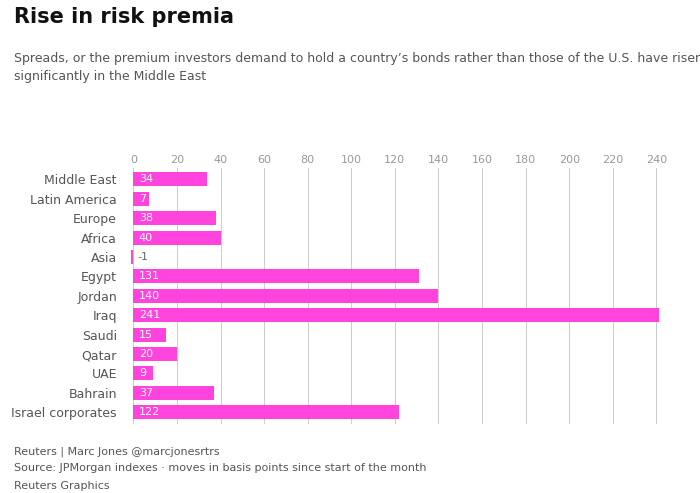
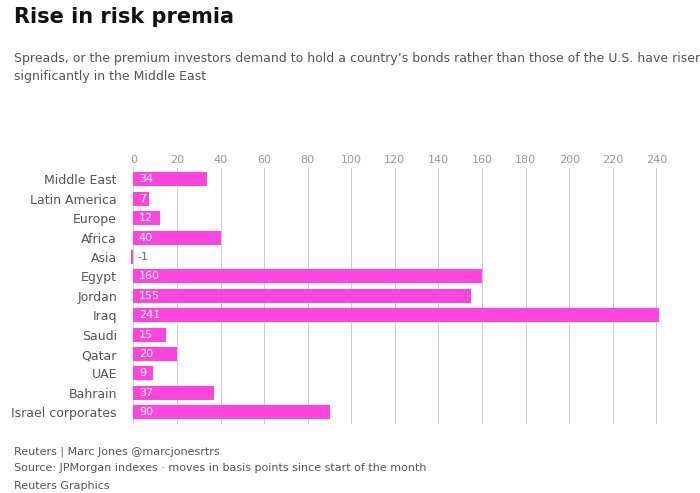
Europe: 38 -> 12
Egypt: 131 -> 160
Jordan: 140 -> 155
Israel corporates: 122 -> 90
